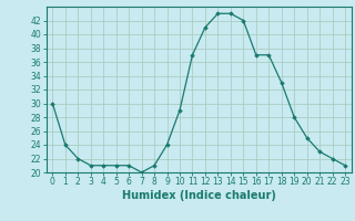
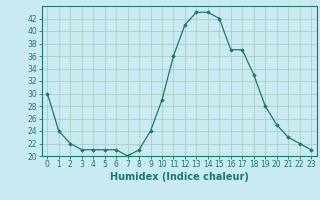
11: 37 -> 36
